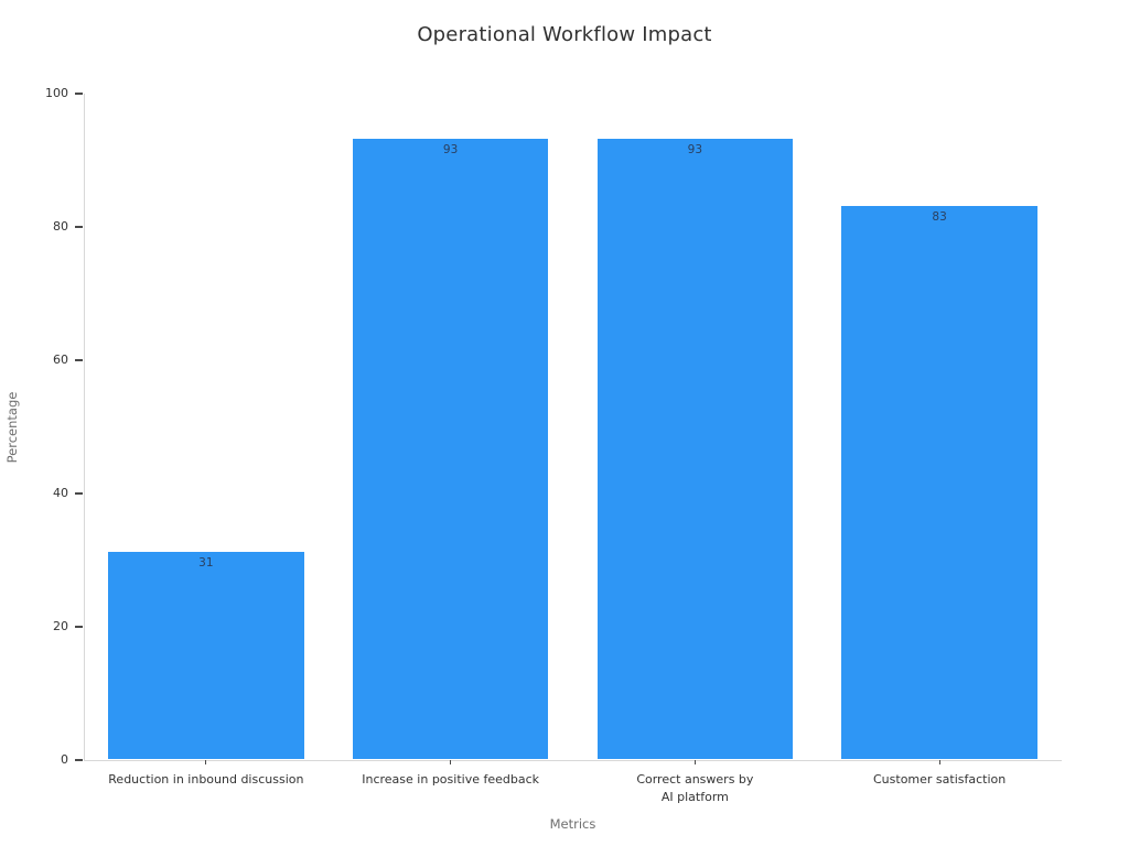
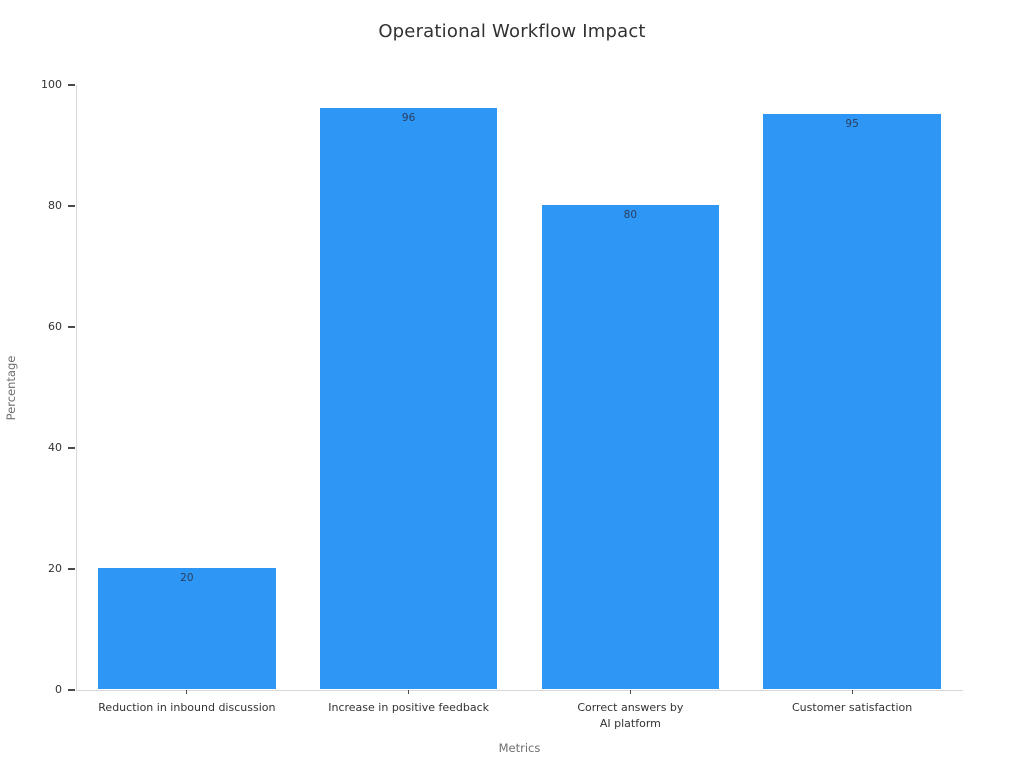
Reduction in inbound discussion: 31 -> 20
Increase in positive feedback: 93 -> 96
Correct answers by AI platform: 93 -> 80
Customer satisfaction: 83 -> 95
